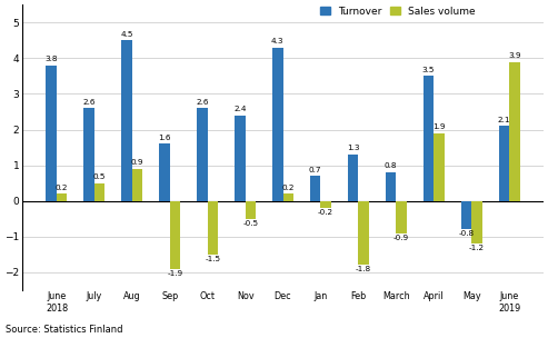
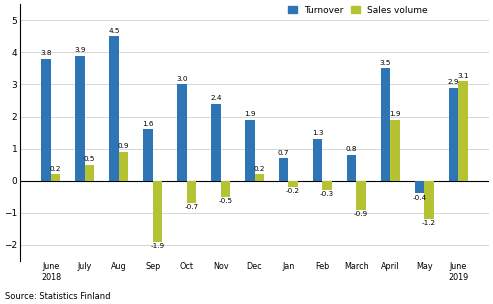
Turnover/July: 2.6 -> 3.9
Turnover/Oct: 2.6 -> 3.0
Sales volume/Oct: -1.5 -> -0.7
Turnover/Dec: 4.3 -> 1.9
Sales volume/Feb: -1.8 -> -0.3
Turnover/May: -0.8 -> -0.4
Turnover/June 2019: 2.1 -> 2.9
Sales volume/June 2019: 3.9 -> 3.1
